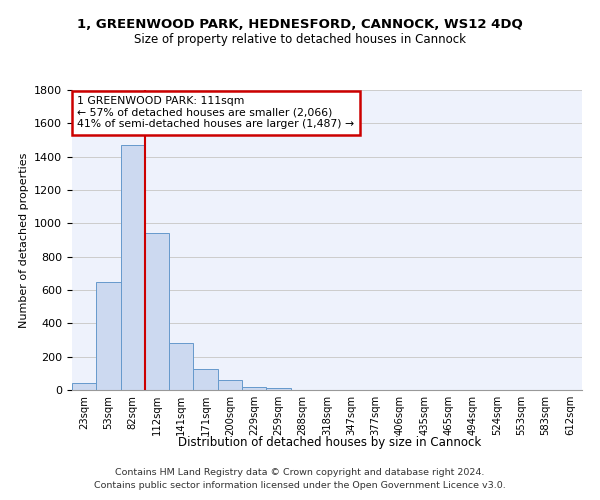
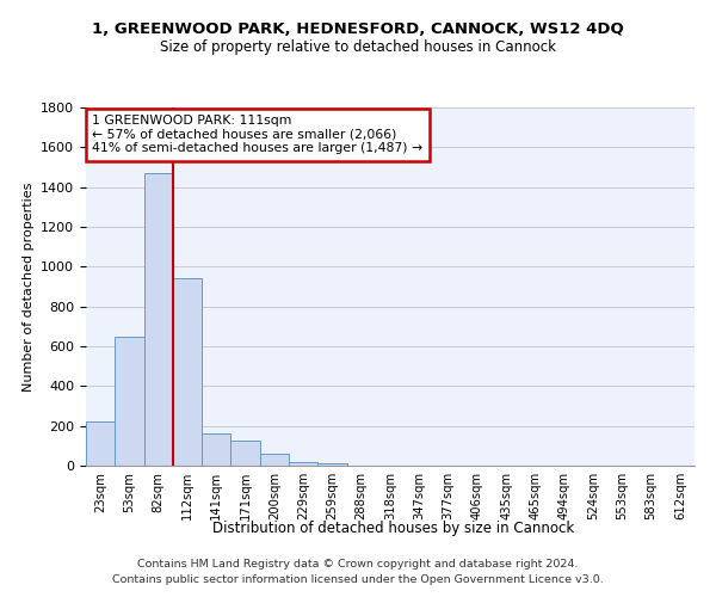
23sqm: 40 -> 220
141sqm: 280 -> 160
